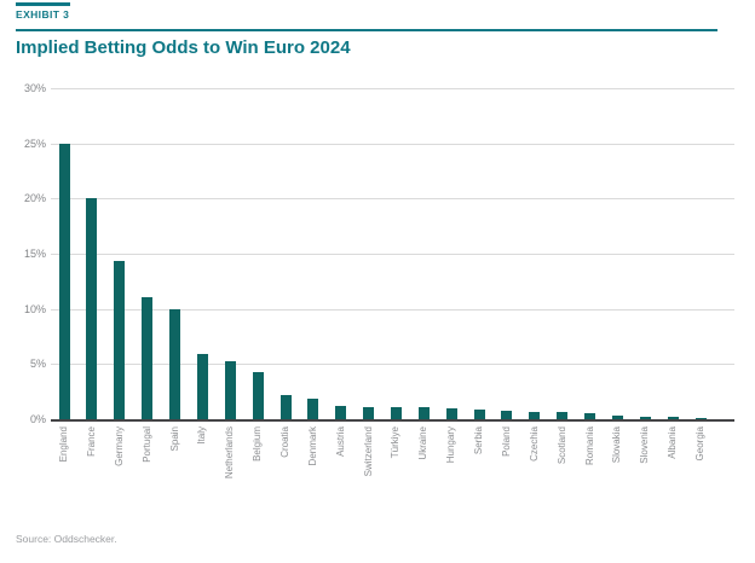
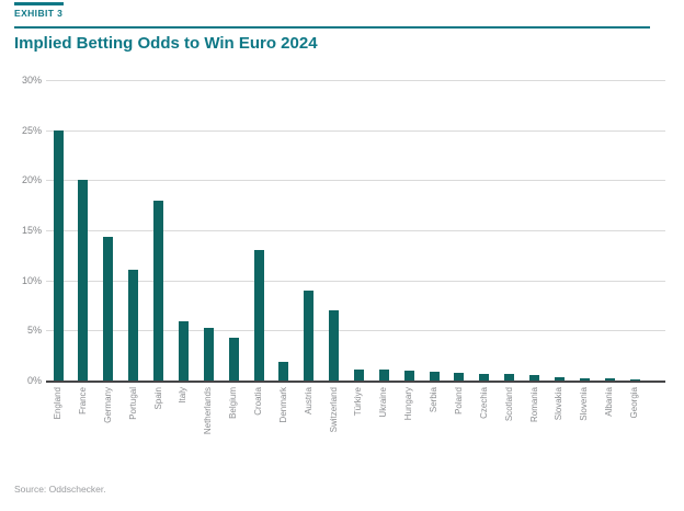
Spain: 10% -> 18%
Croatia: 2% -> 13%
Austria: 1% -> 9%
Switzerland: 1% -> 7%
